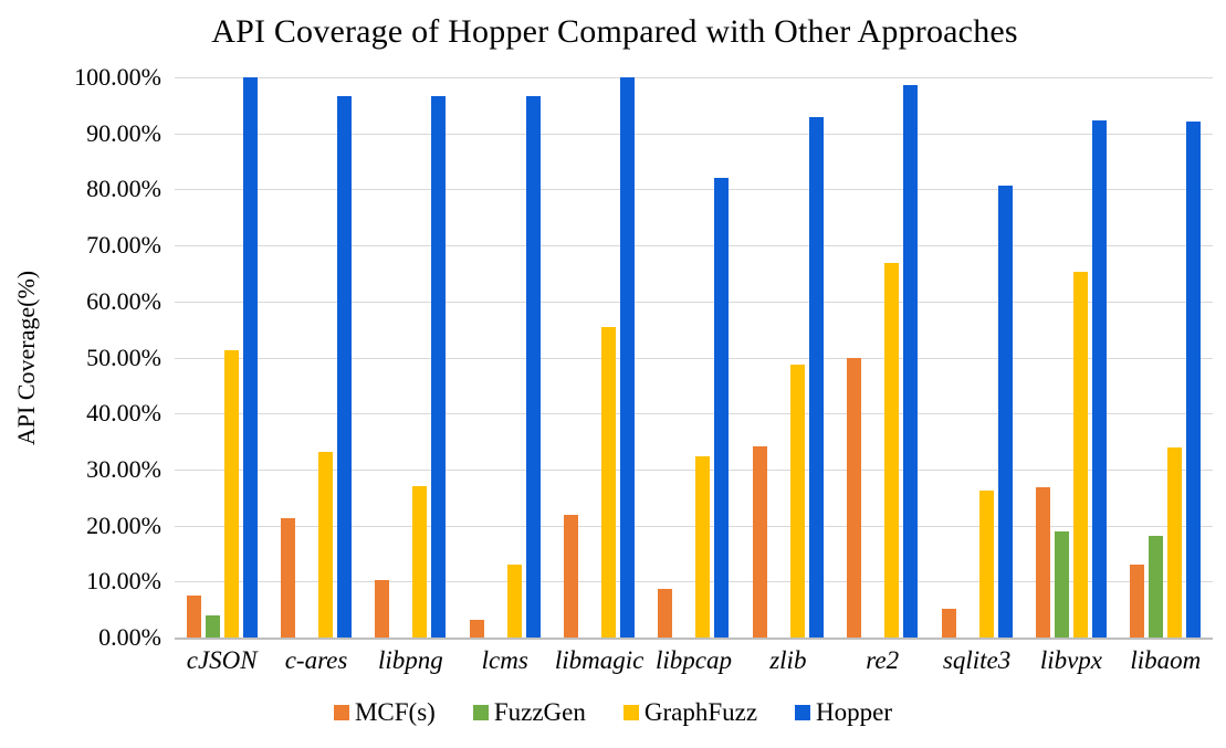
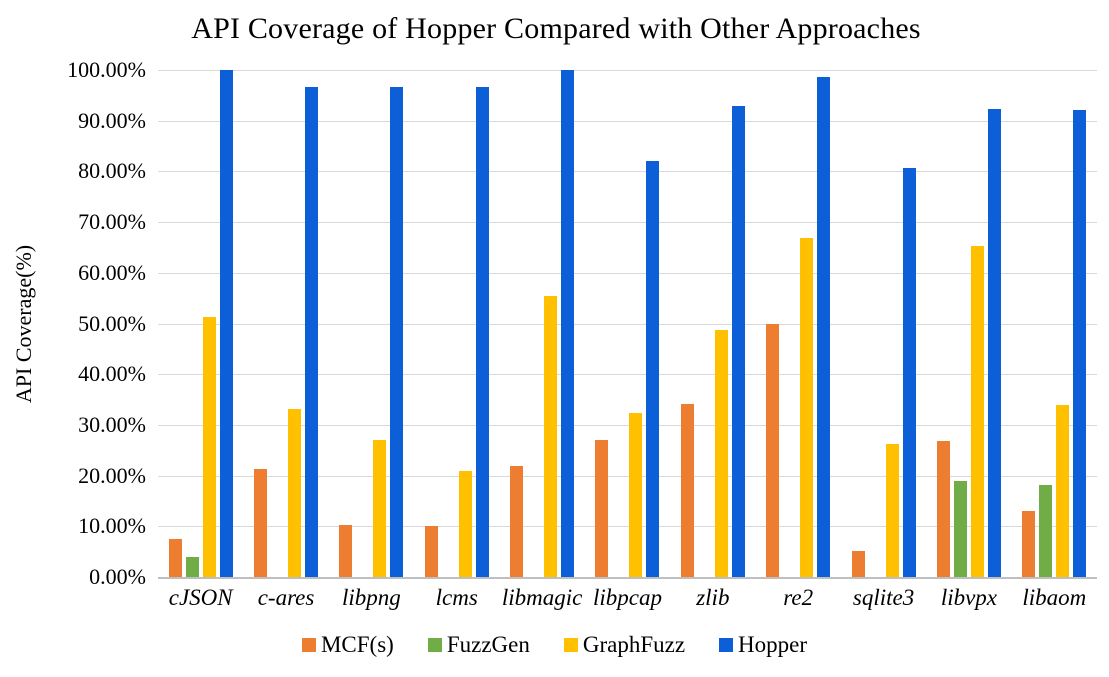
MCF(s)/lcms: 3% -> 10%
GraphFuzz/lcms: 13% -> 21%
MCF(s)/libpcap: 9% -> 27%
